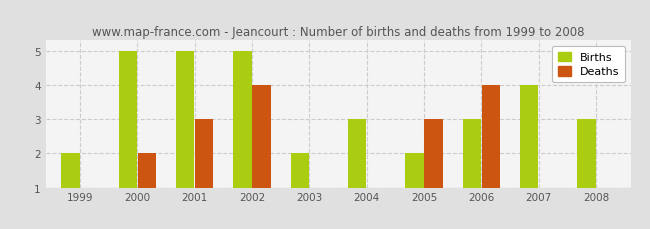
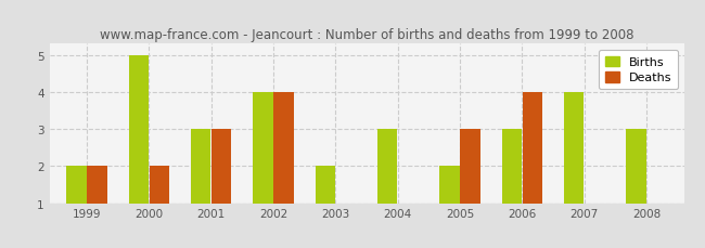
Deaths/1999: 1 -> 2
Births/2001: 5 -> 3
Births/2002: 5 -> 4
